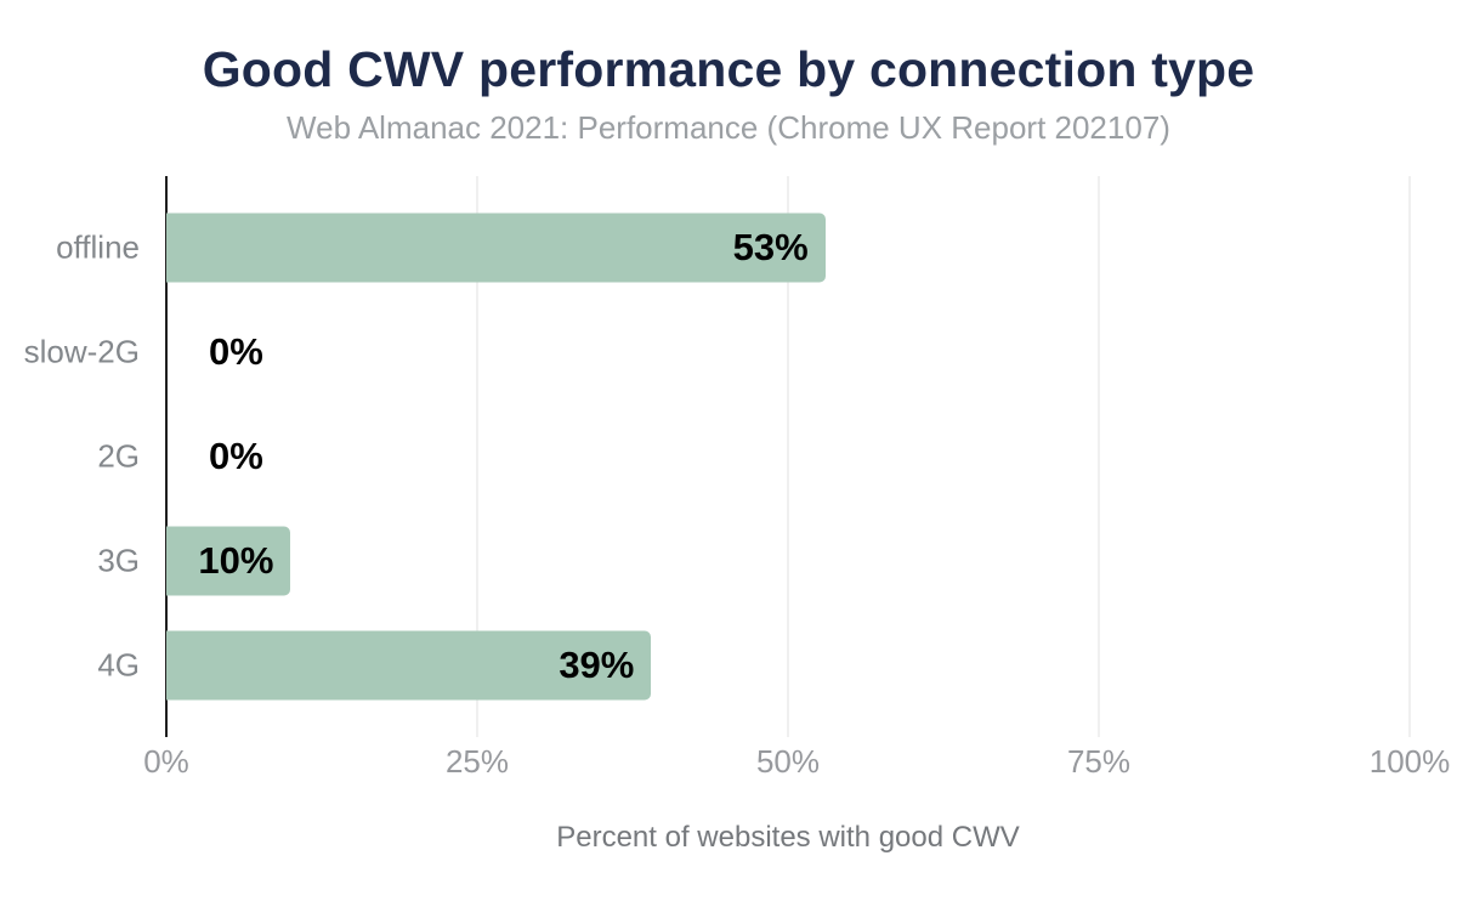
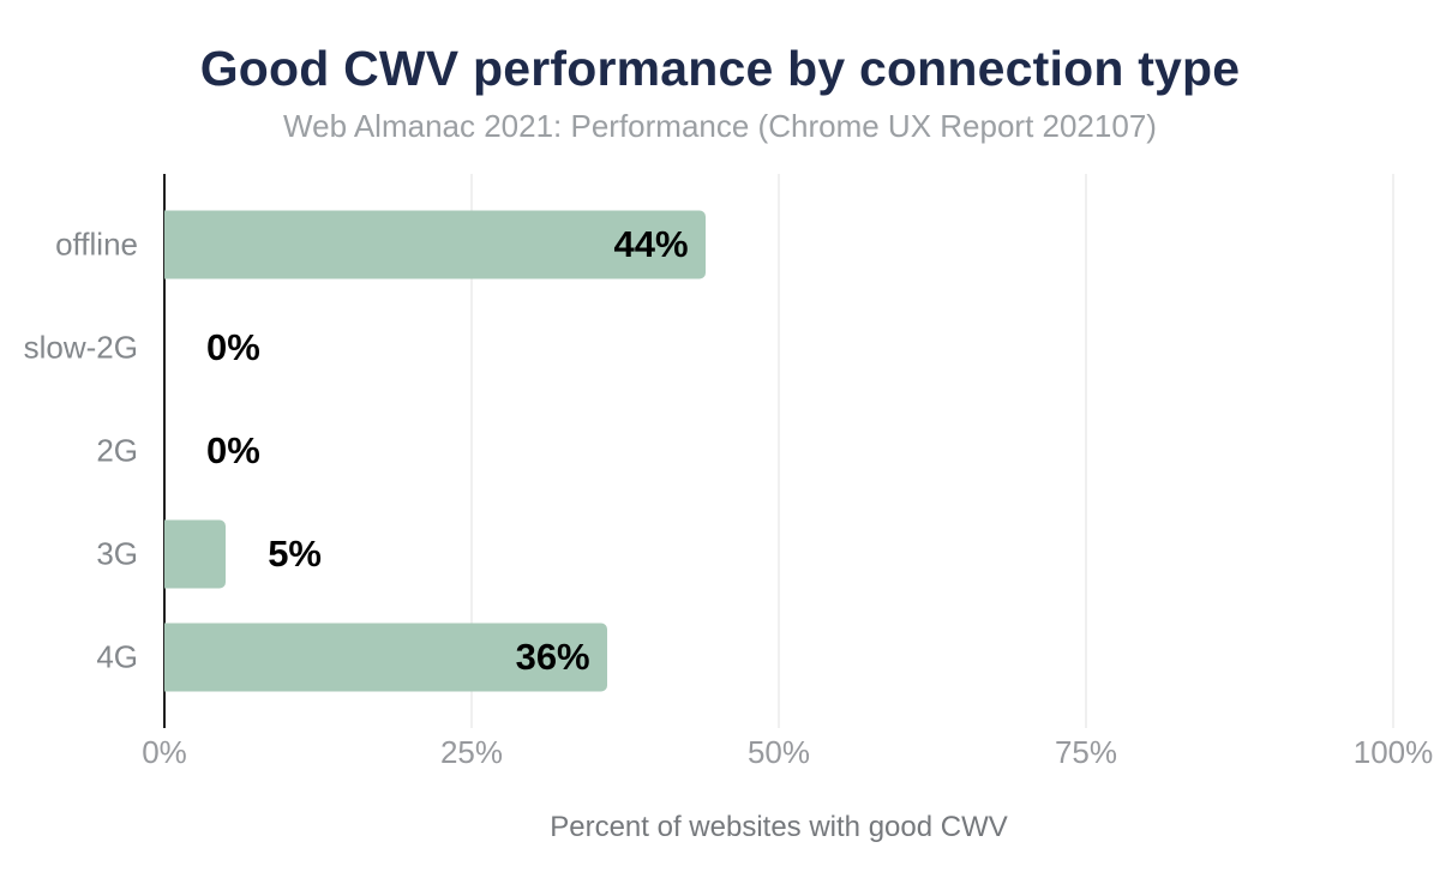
offline: 53% -> 44%
3G: 10% -> 5%
4G: 39% -> 36%
